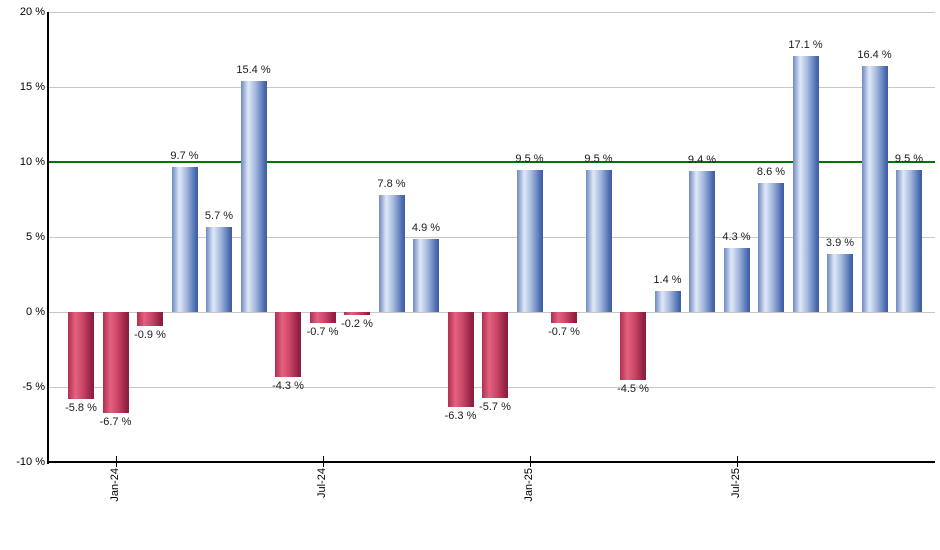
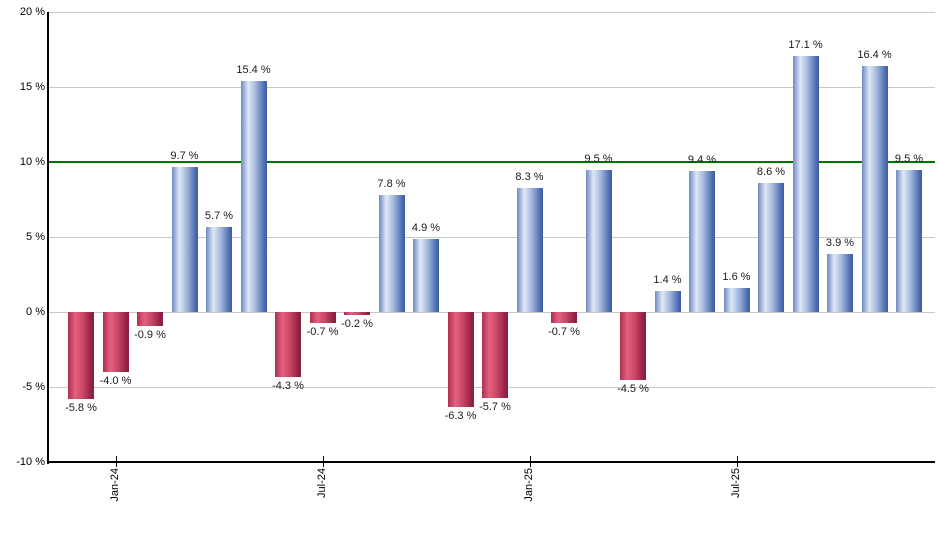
Jan-24: -6.7 -> -4.0
Jan-25: 9.5 -> 8.3
Jul-25: 4.3 -> 1.6
